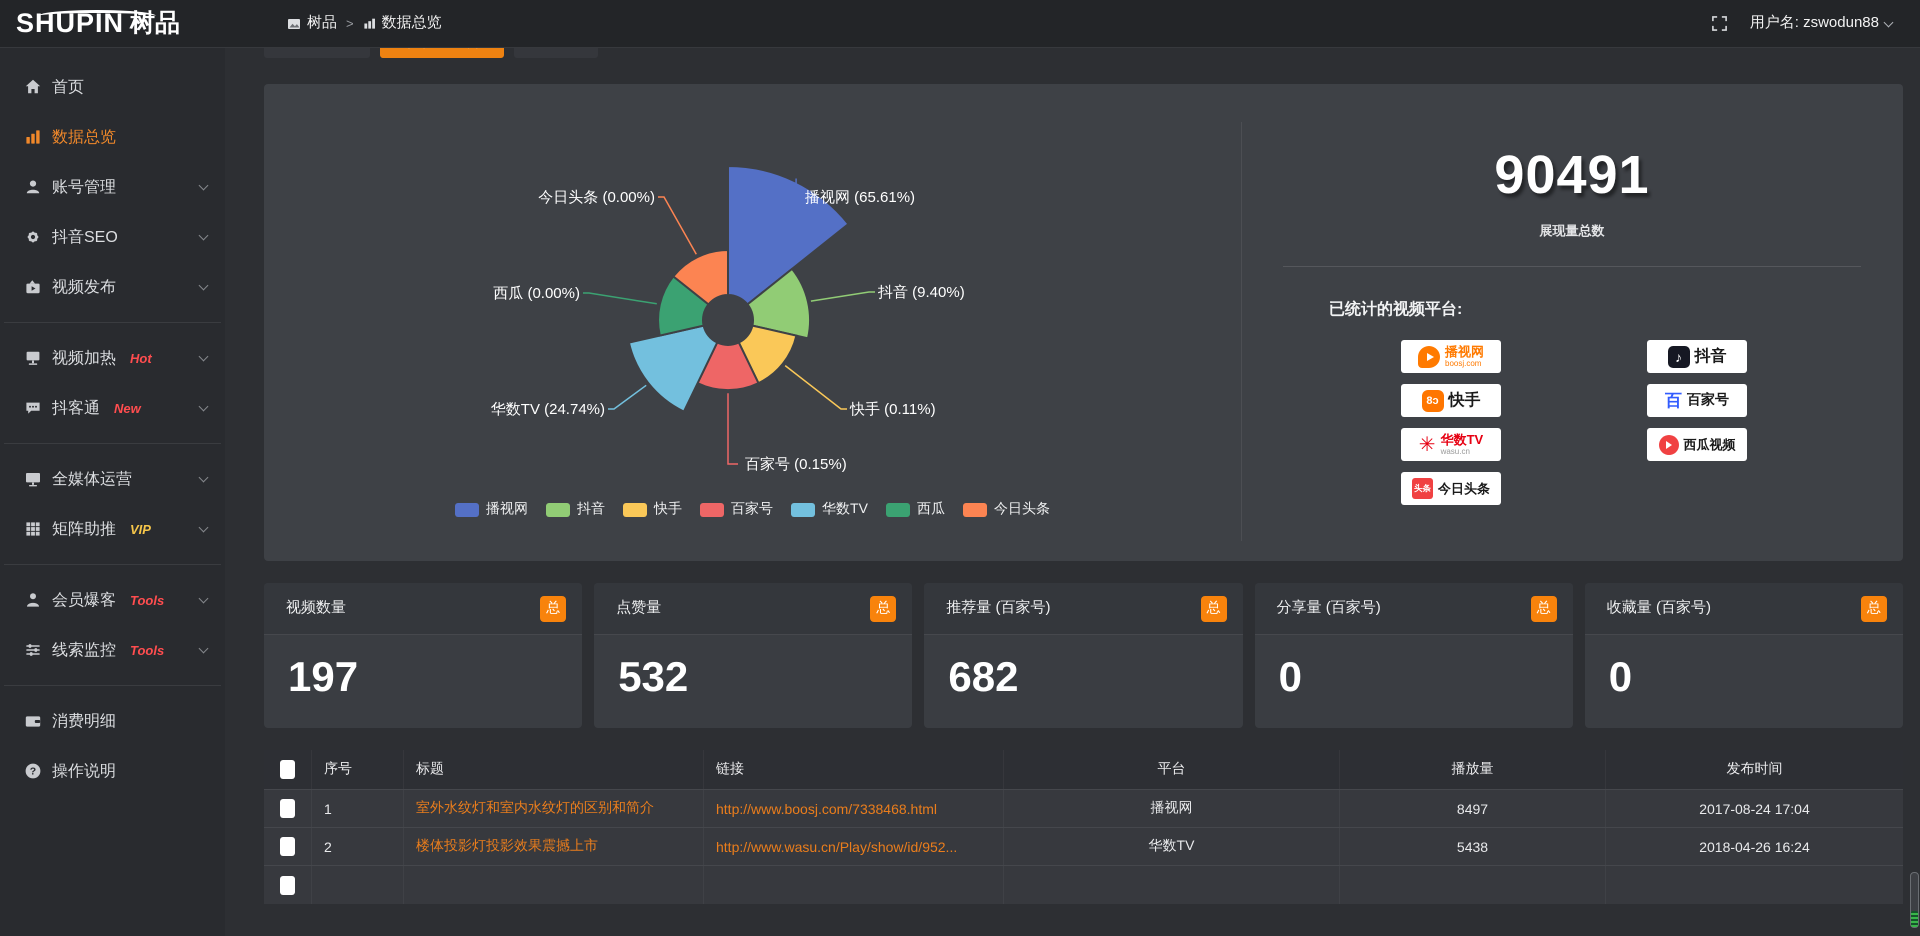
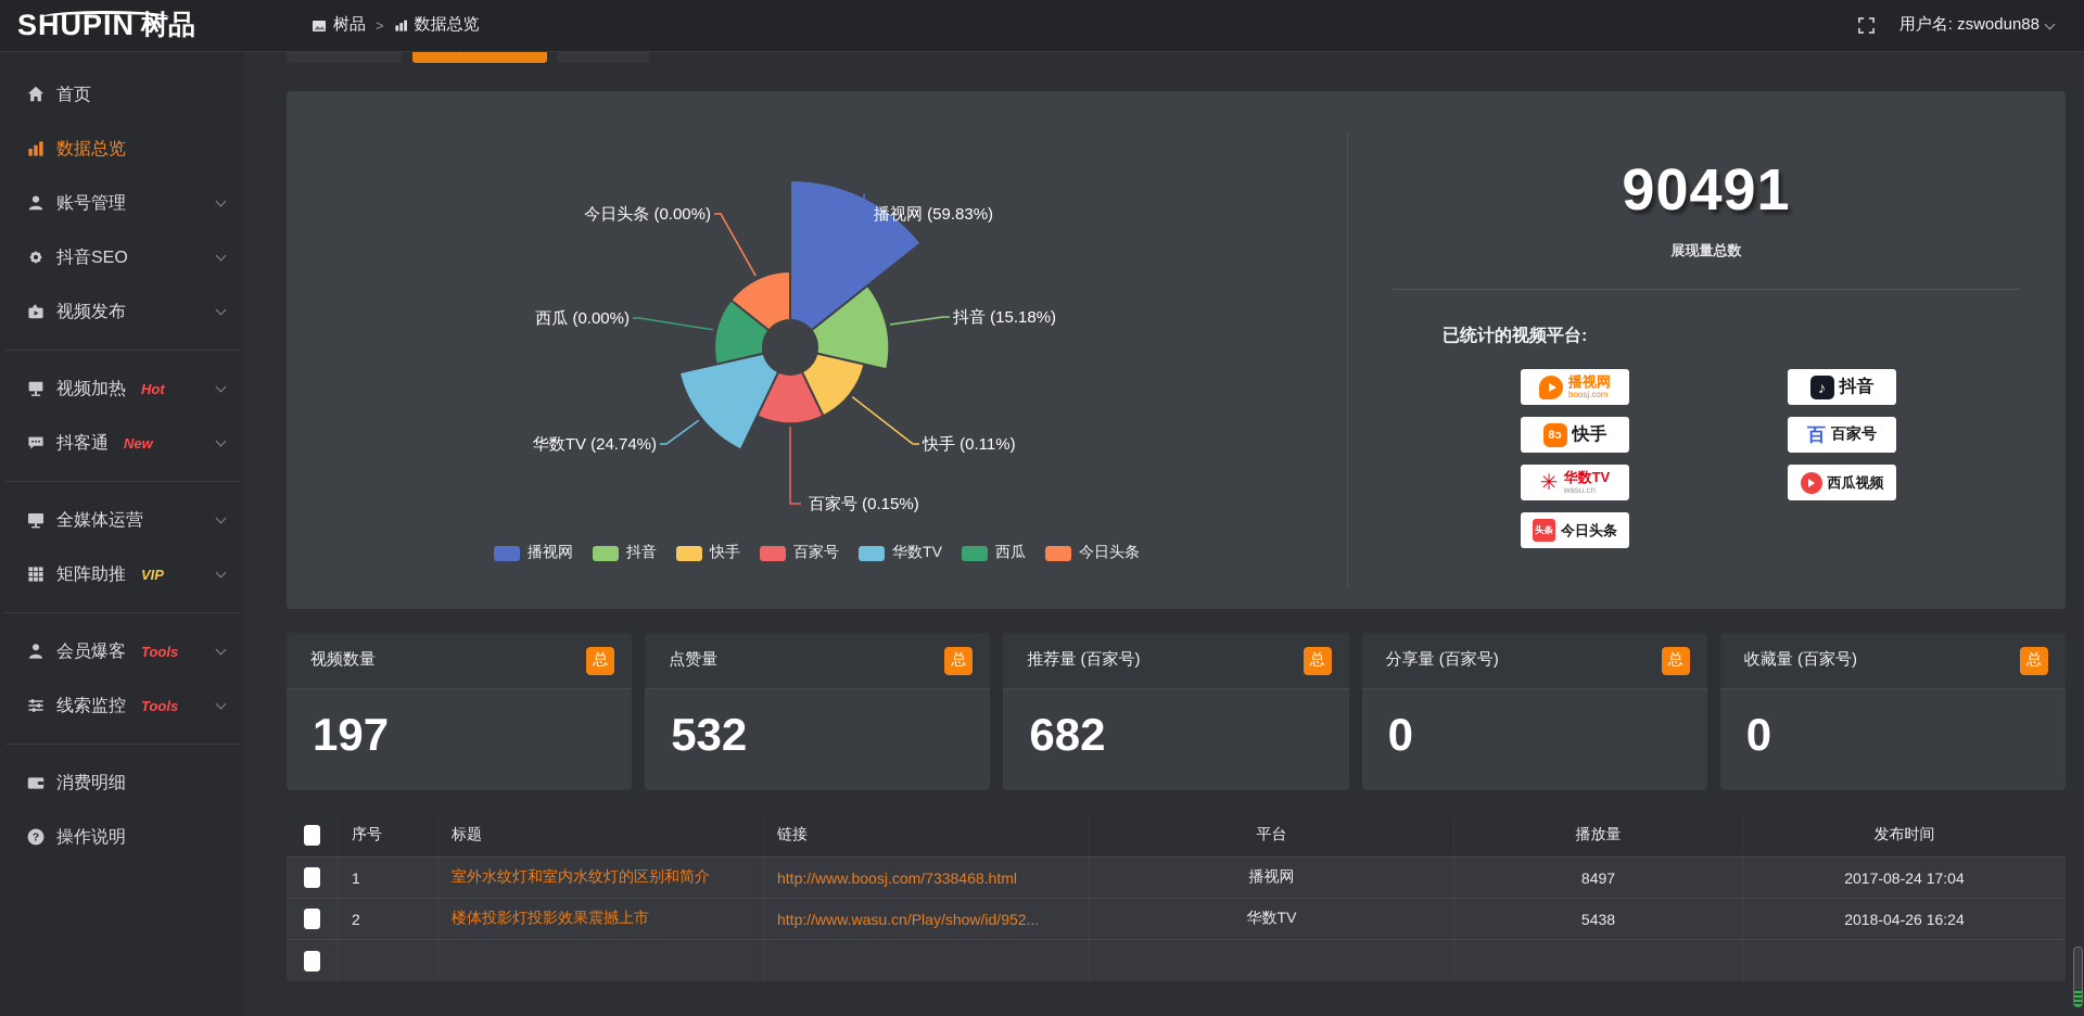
播视网: 65.61% -> 59.83%
抖音: 9.40% -> 15.18%
